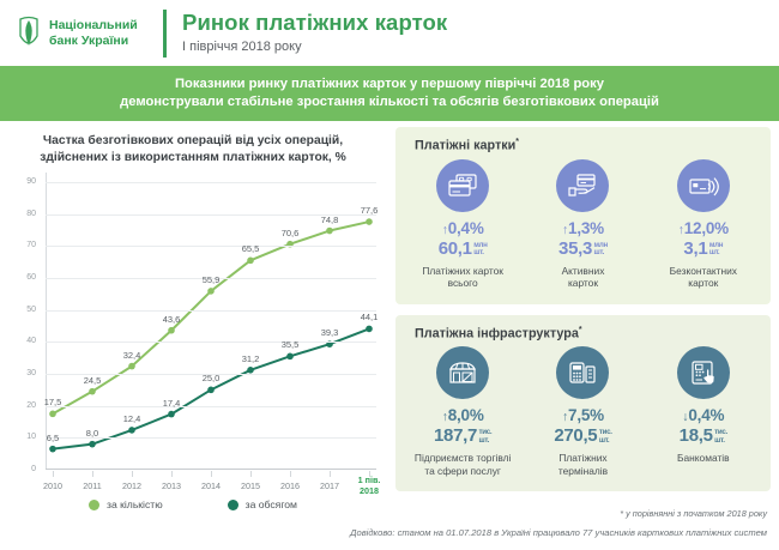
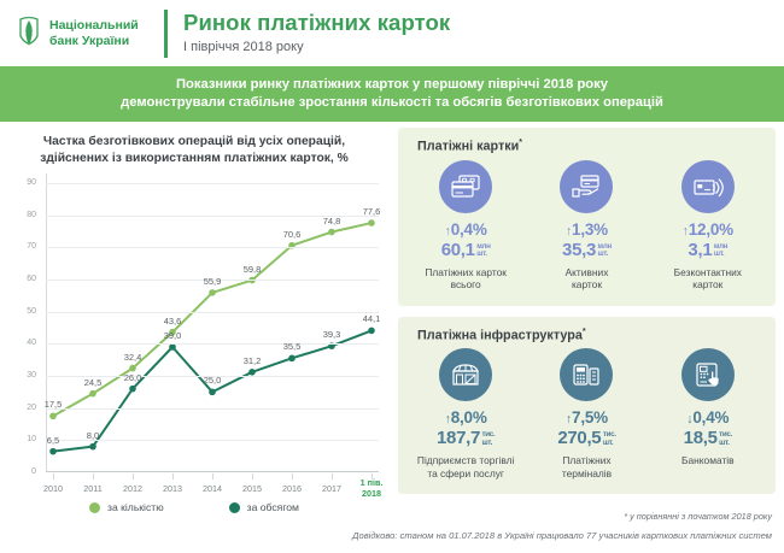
за обсягом/2012: 12,4 -> 26,0
за обсягом/2013: 17,4 -> 39,0
за кількістю/2015: 65,5 -> 59,8
